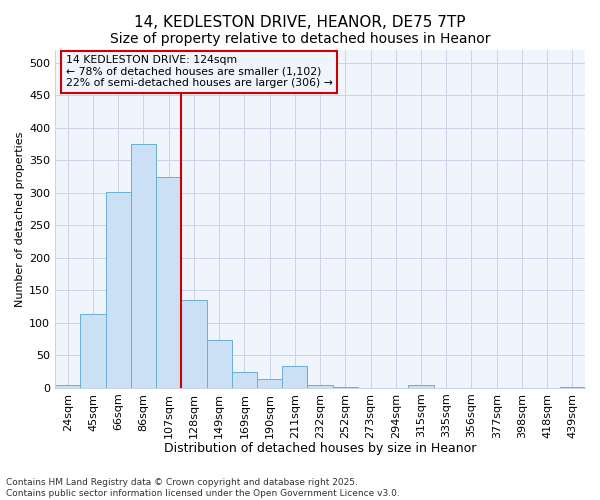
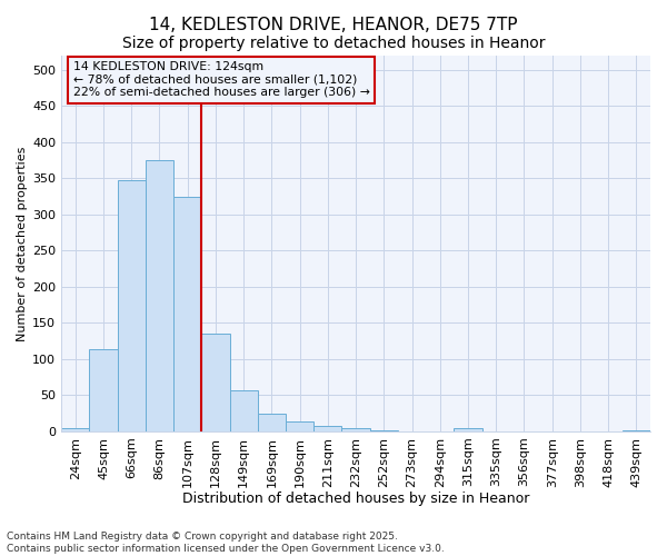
66sqm: 302 -> 348
149sqm: 74 -> 57
211sqm: 34 -> 8
